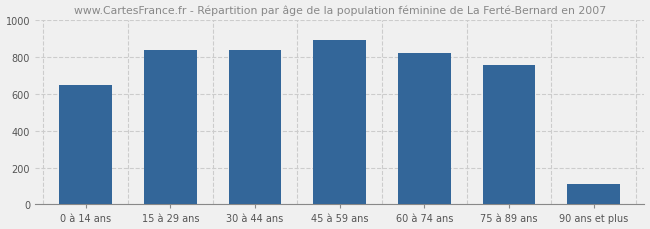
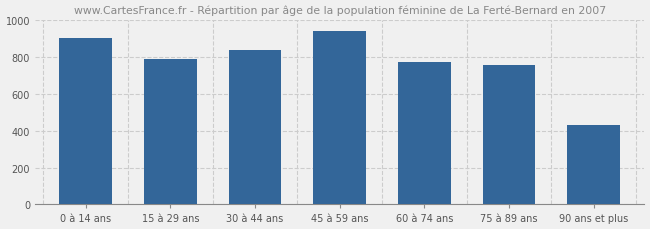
0 à 14 ans: 650 -> 900
15 à 29 ans: 840 -> 790
45 à 59 ans: 890 -> 940
60 à 74 ans: 820 -> 770
90 ans et plus: 110 -> 430
